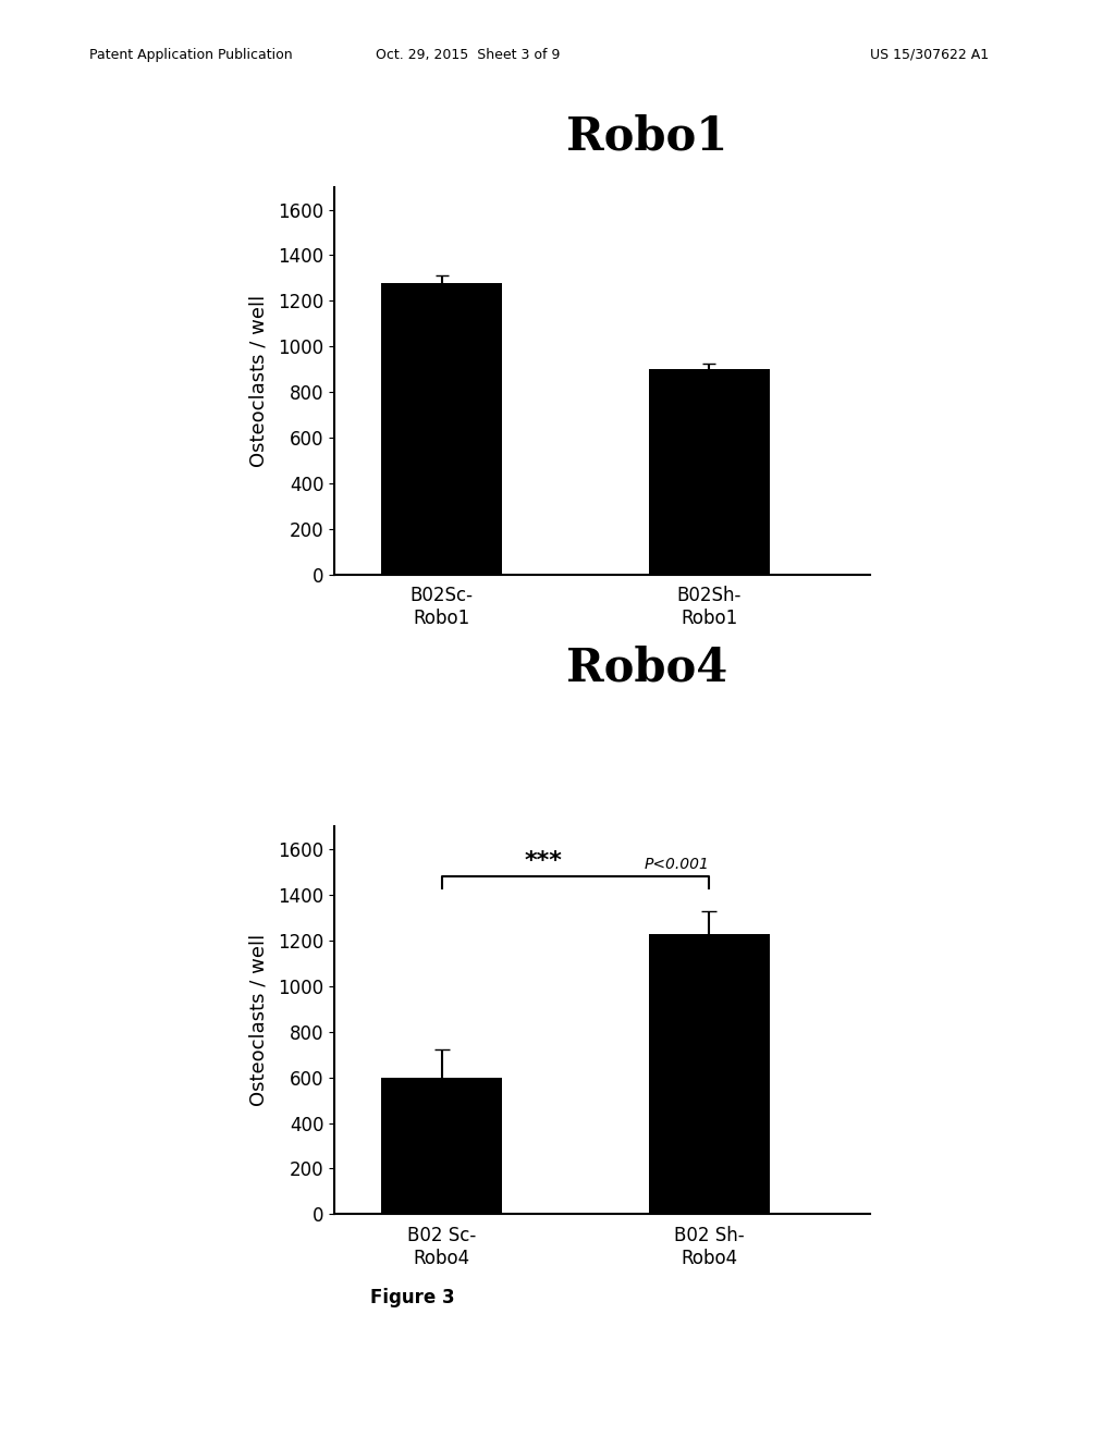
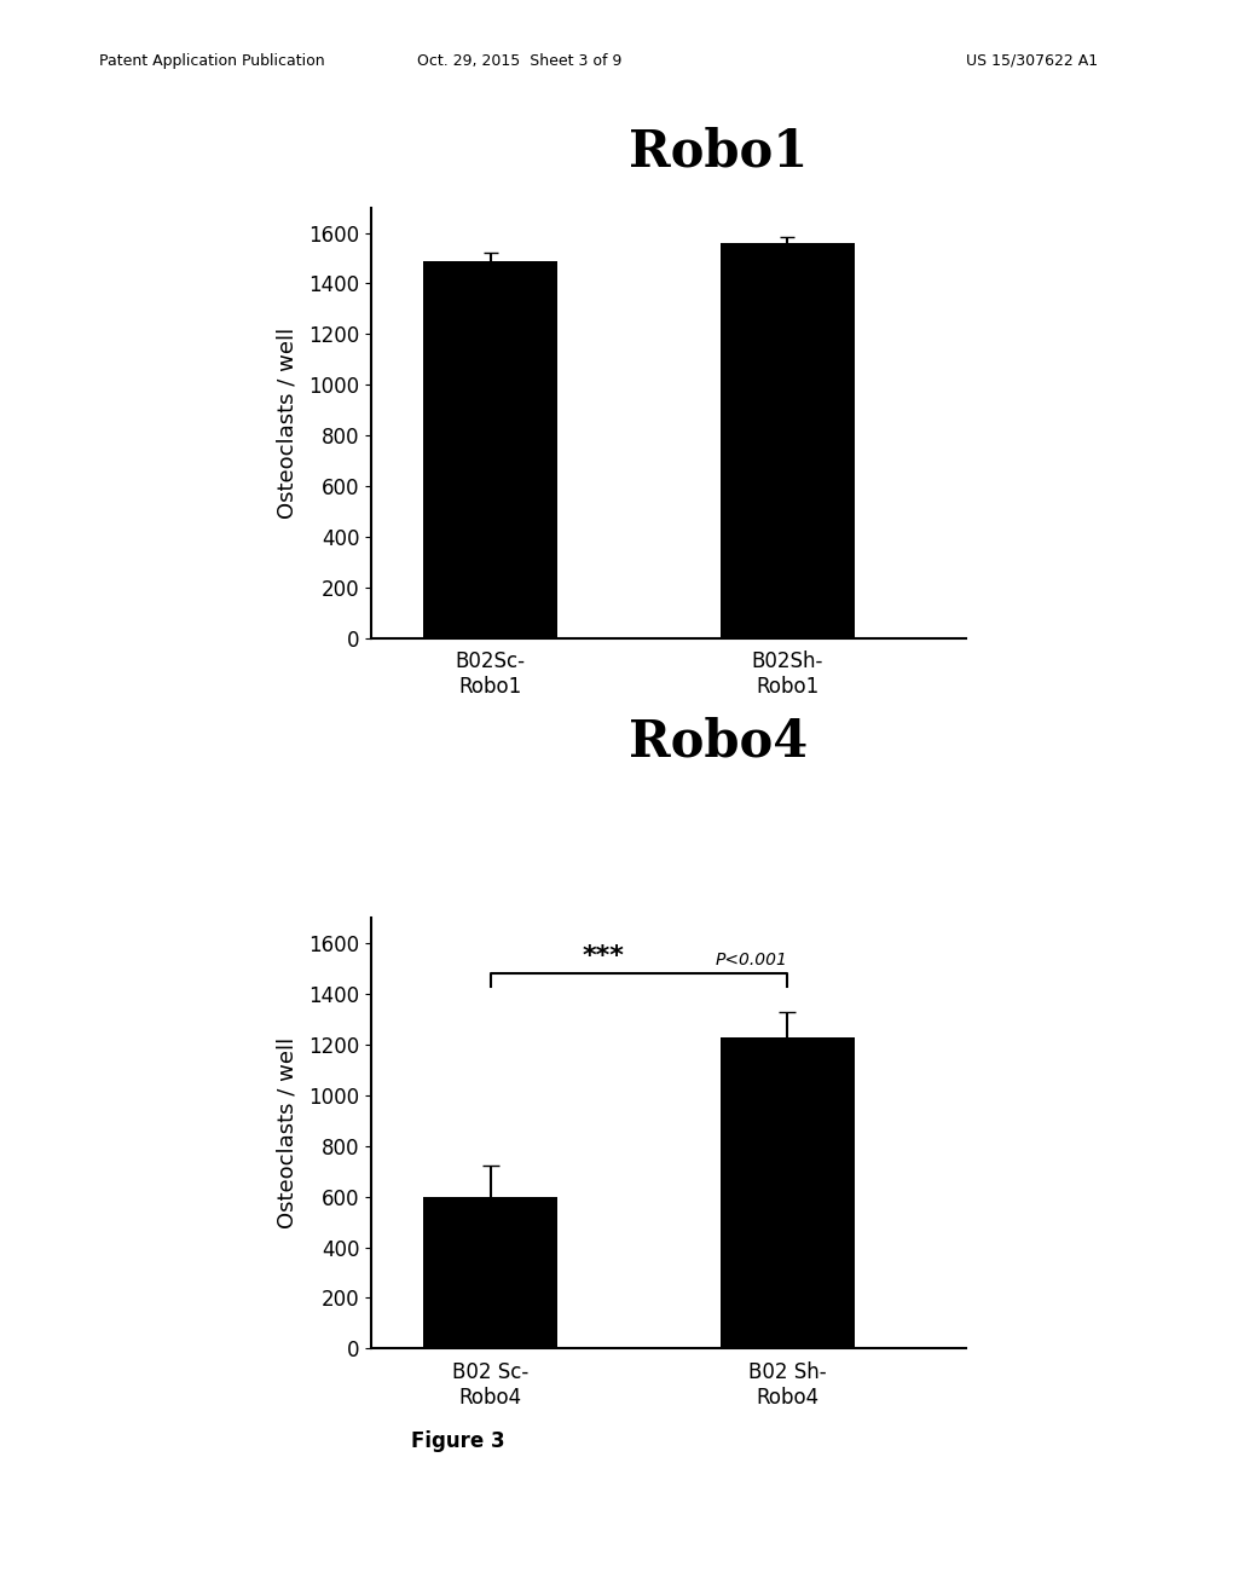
B02Sc- Robo1: 1280 -> 1490
B02Sh- Robo1: 900 -> 1560
